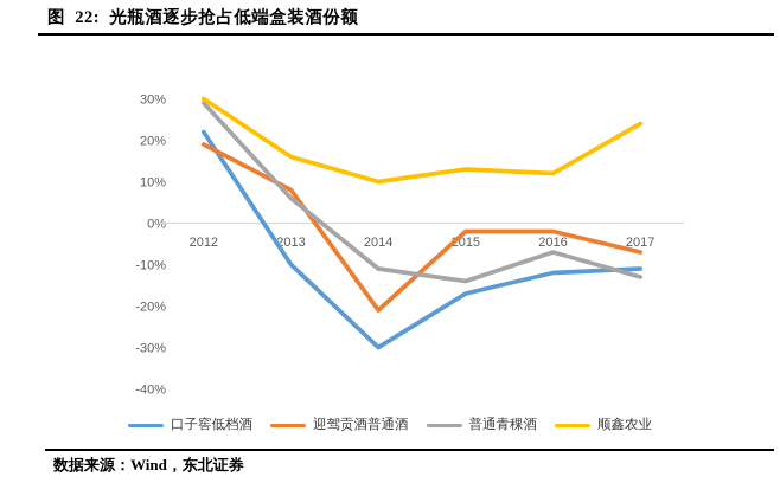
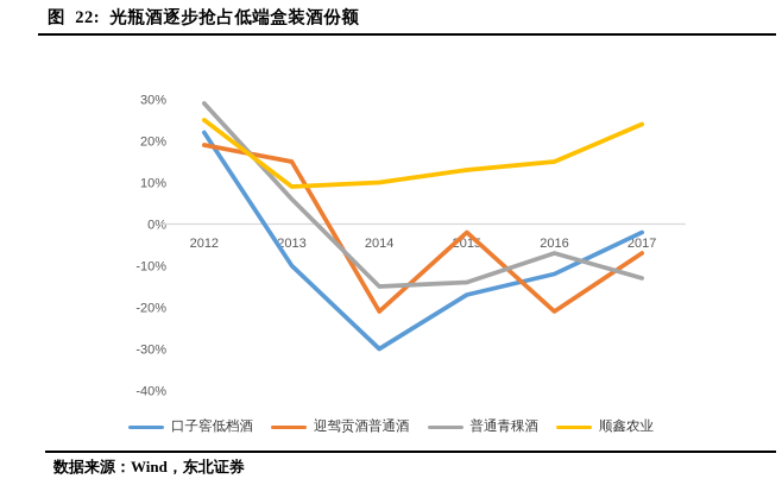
顺鑫农业/2012: 30% -> 25%
迎驾贡酒普通酒/2013: 8% -> 15%
顺鑫农业/2013: 16% -> 9%
普通青稞酒/2014: -11% -> -15%
迎驾贡酒普通酒/2016: -2% -> -21%
顺鑫农业/2016: 12% -> 15%
口子窖低档酒/2017: -11% -> -2%
